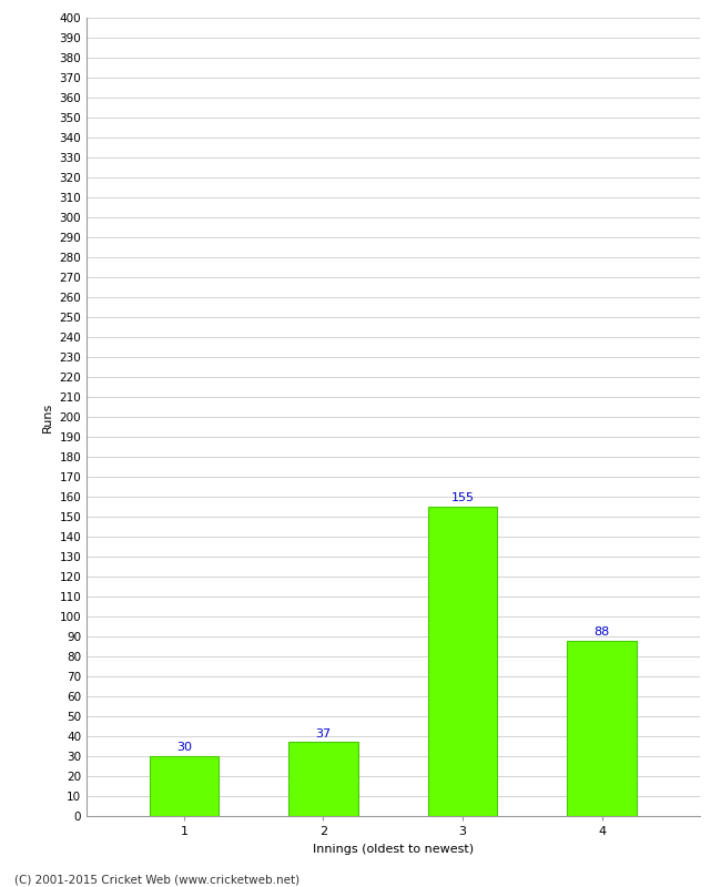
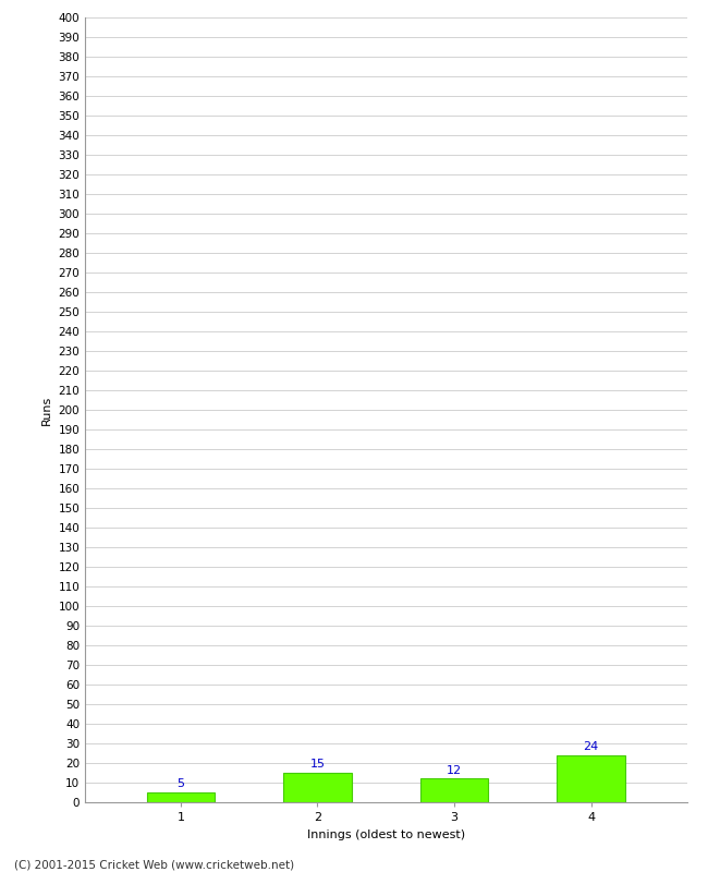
1: 30 -> 5
2: 37 -> 15
3: 155 -> 12
4: 88 -> 24
